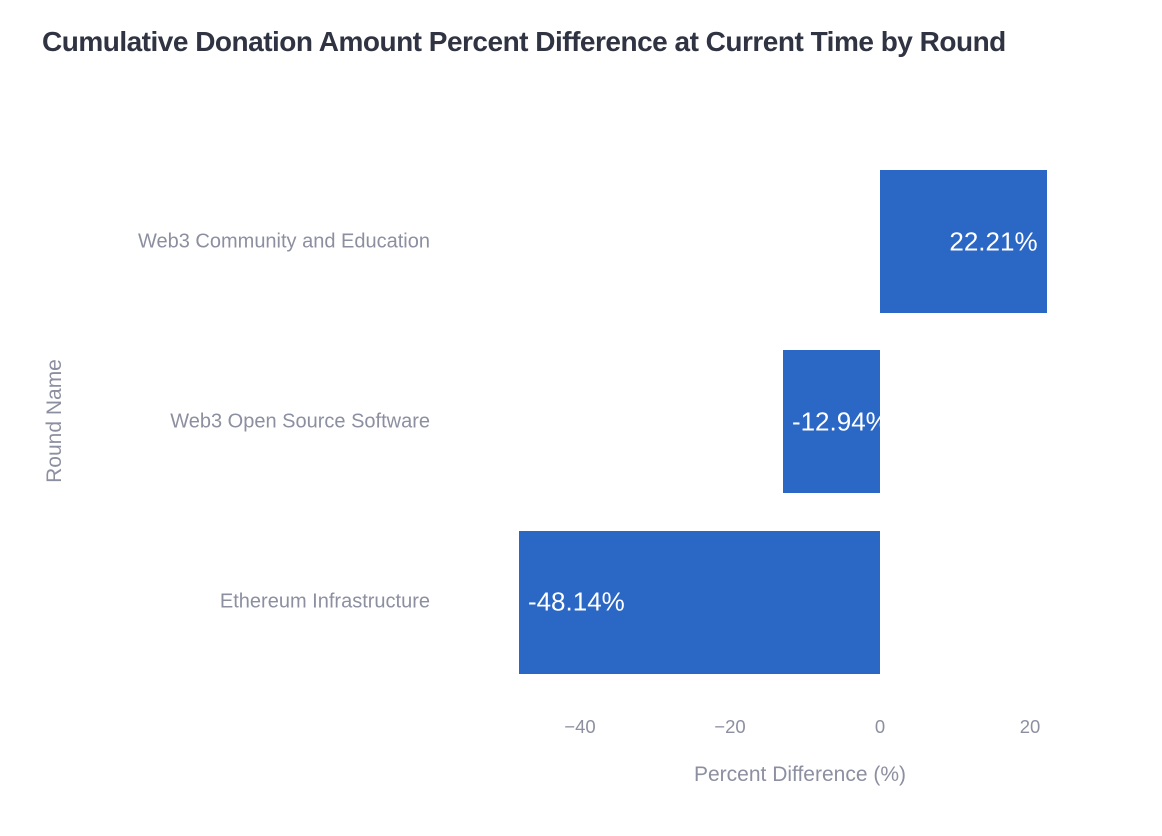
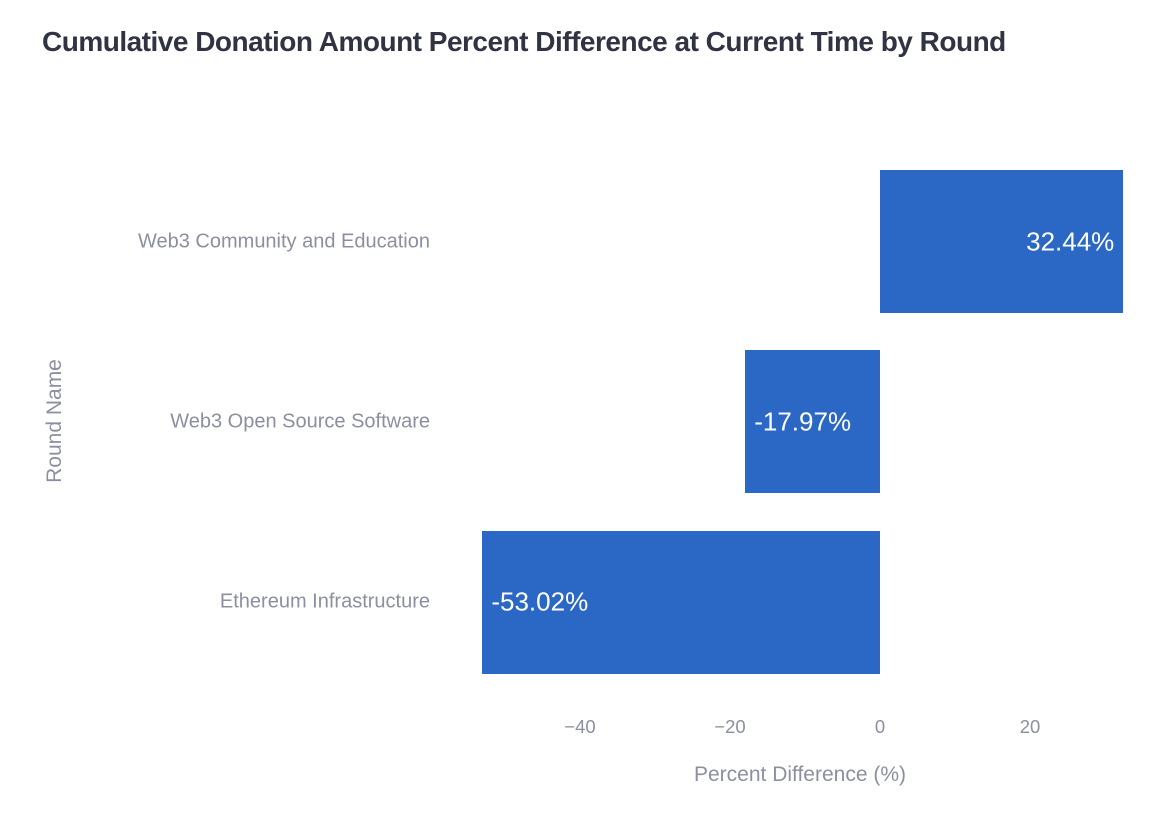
Web3 Community and Education: 22.21% -> 32.44%
Web3 Open Source Software: -12.94% -> -17.97%
Ethereum Infrastructure: -48.14% -> -53.02%
